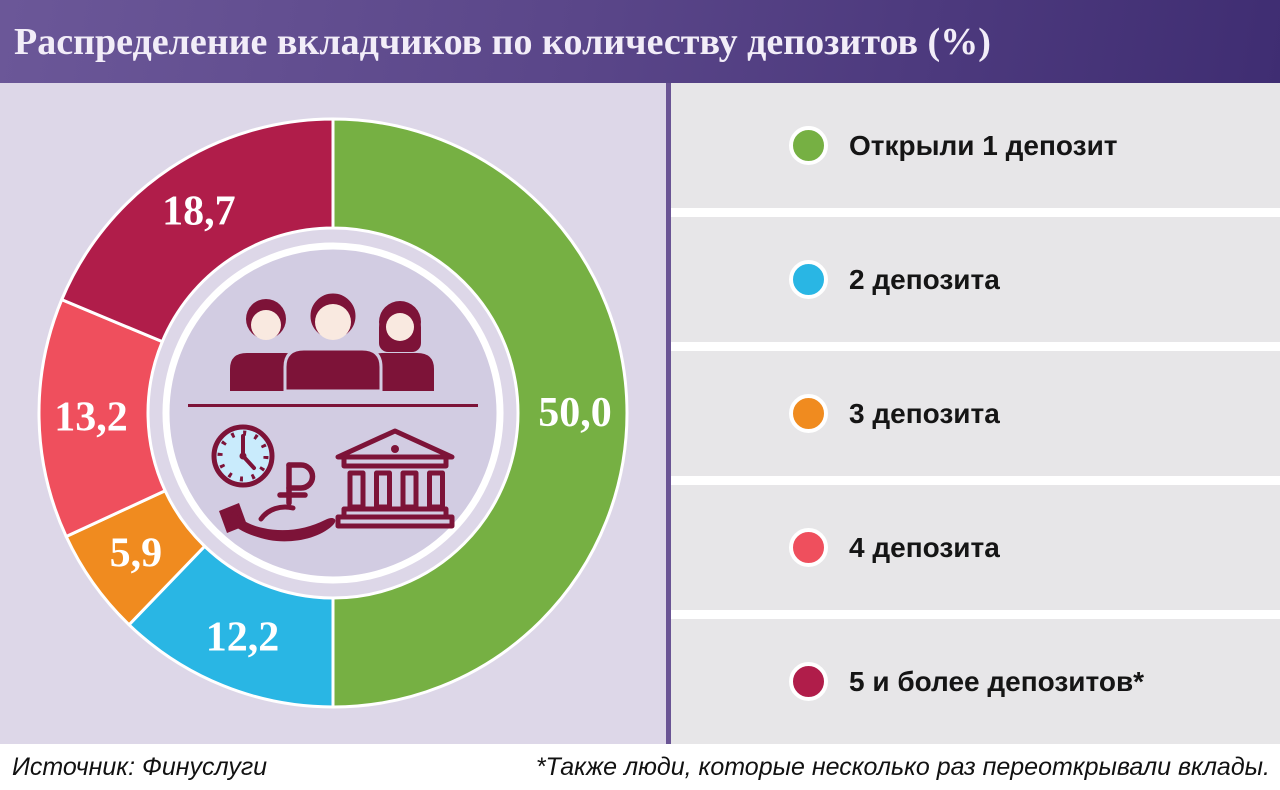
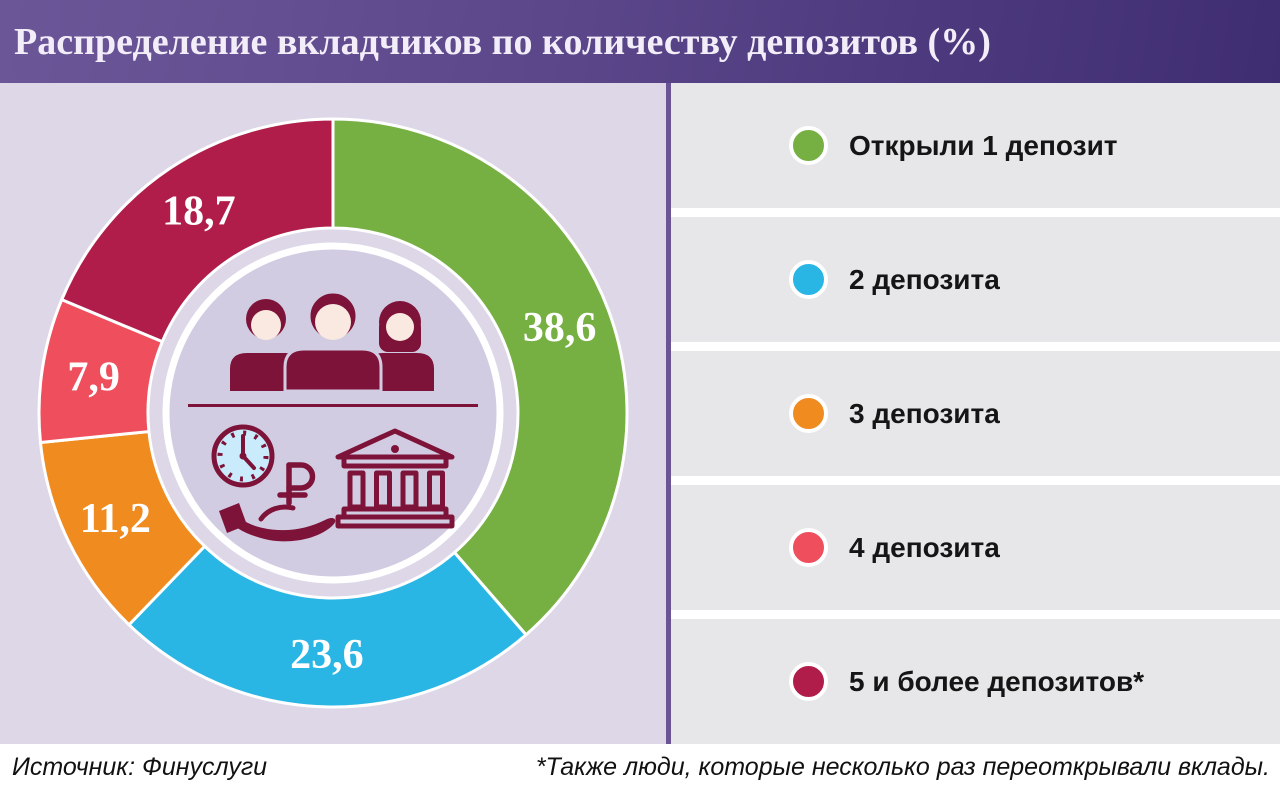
Открыли 1 депозит: 50,0 -> 38,6
2 депозита: 12,2 -> 23,6
3 депозита: 5,9 -> 11,2
4 депозита: 13,2 -> 7,9
